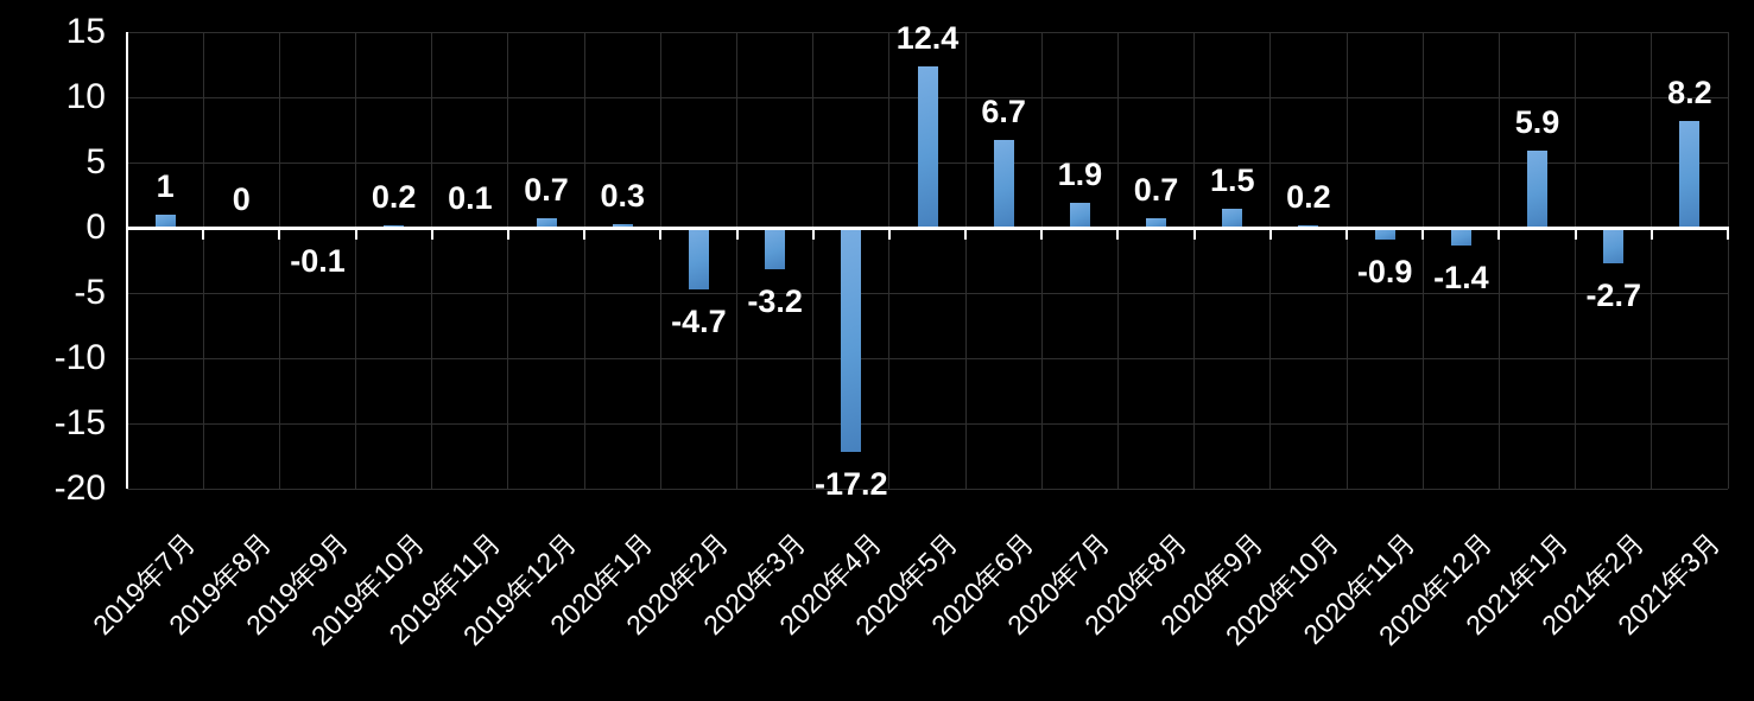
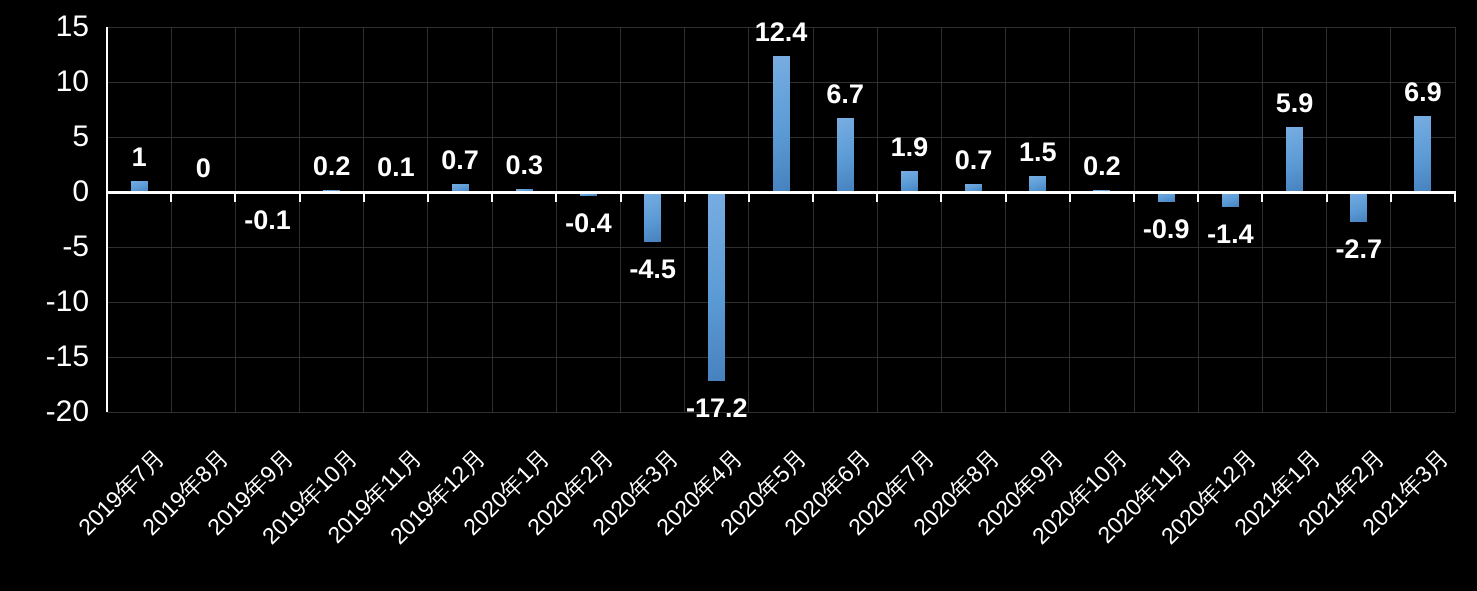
2020年2月: -4.7 -> -0.4
2020年3月: -3.2 -> -4.5
2021年3月: 8.2 -> 6.9
